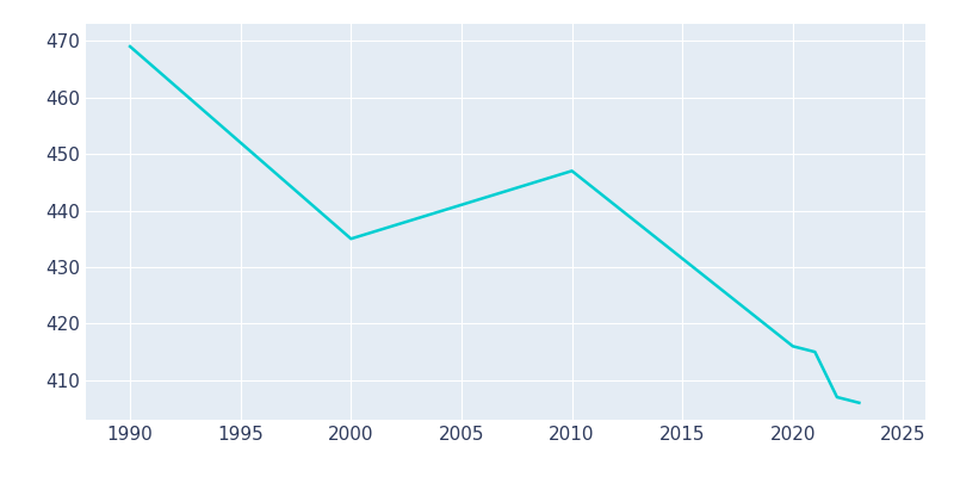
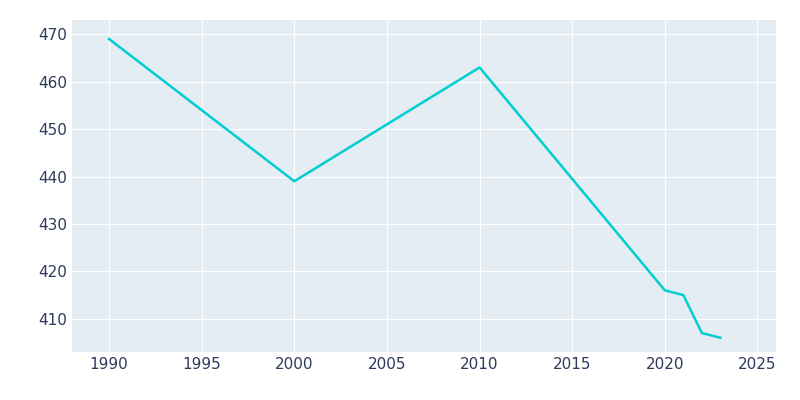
2000: 435 -> 439
2010: 447 -> 463
